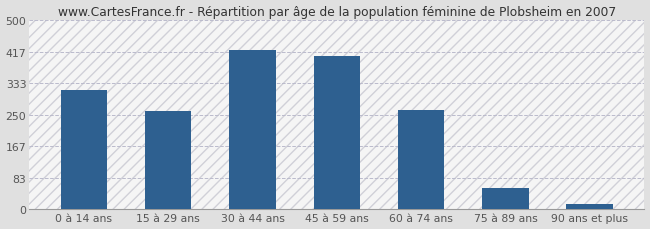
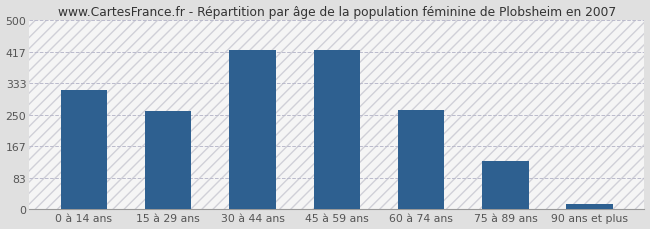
45 à 59 ans: 405 -> 422
75 à 89 ans: 55 -> 128
